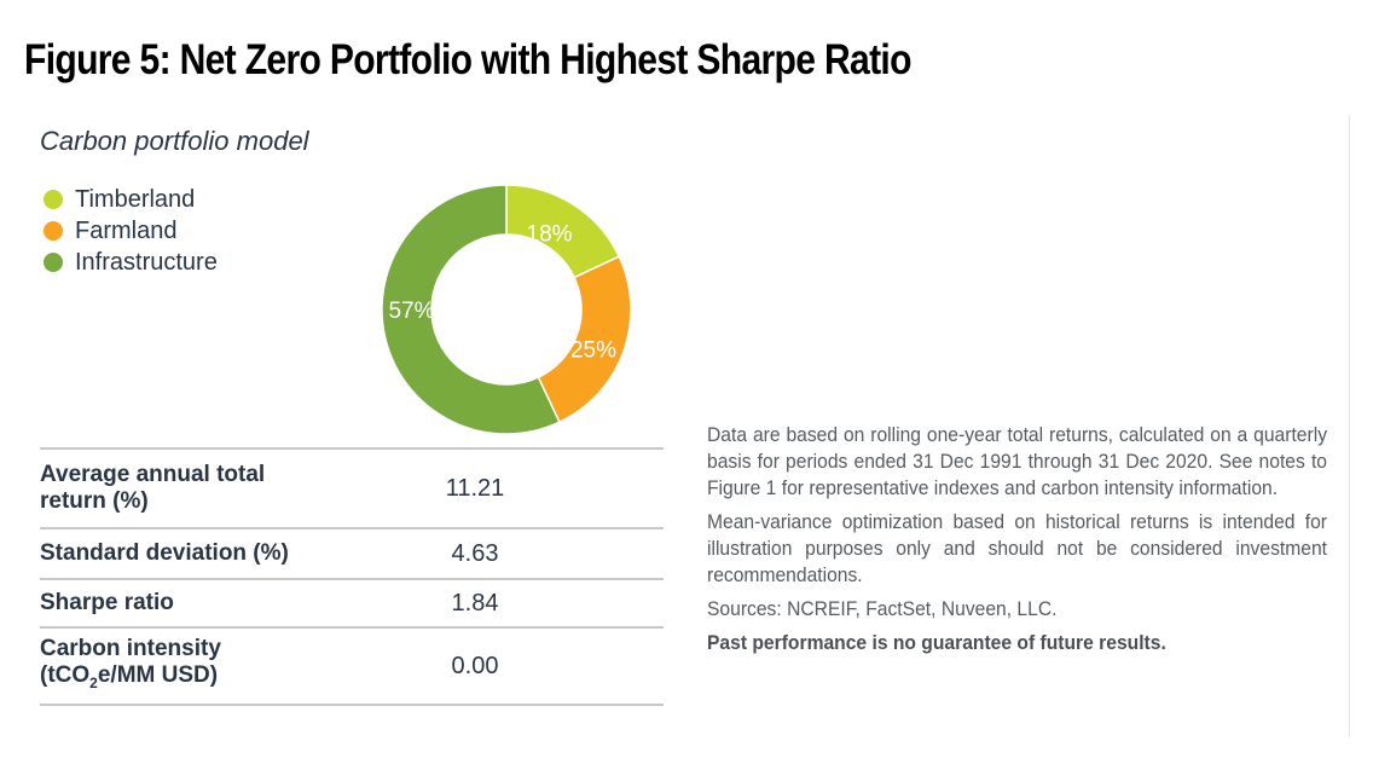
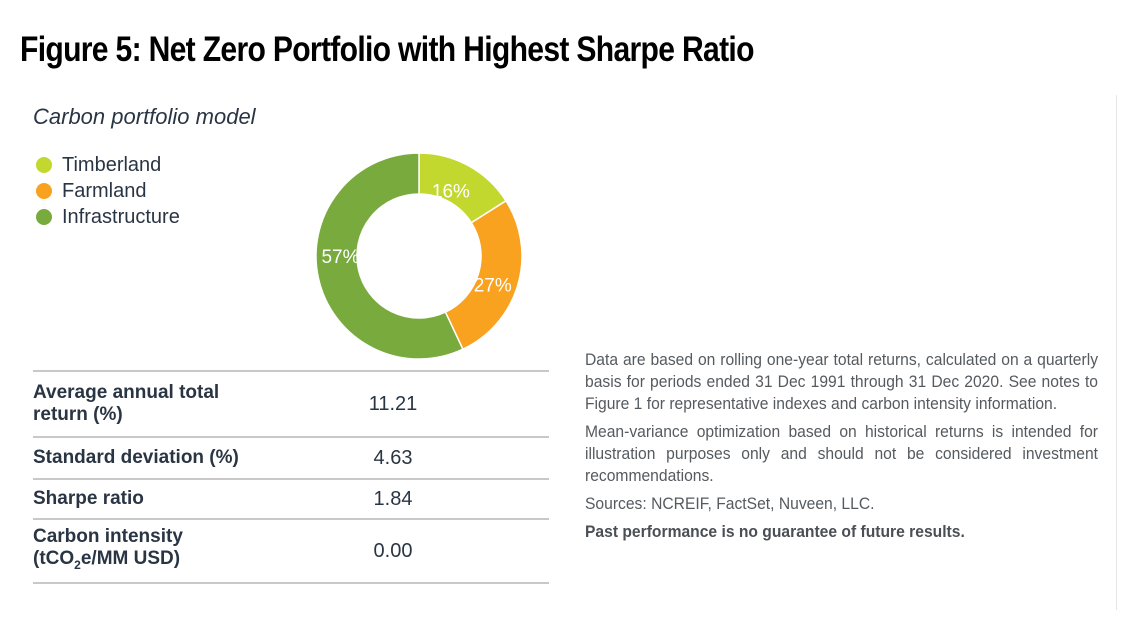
Timberland: 18% -> 16%
Farmland: 25% -> 27%
